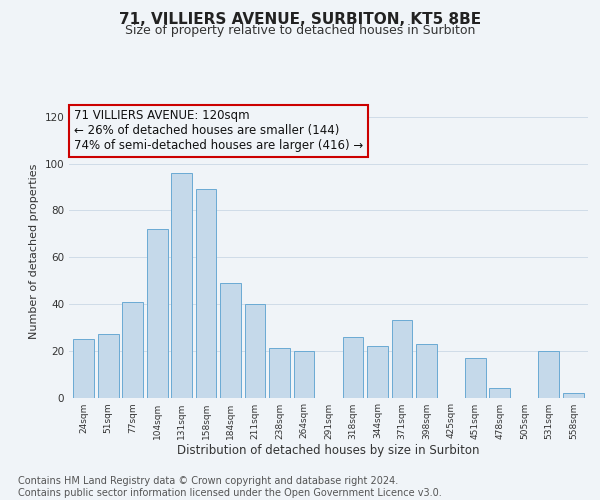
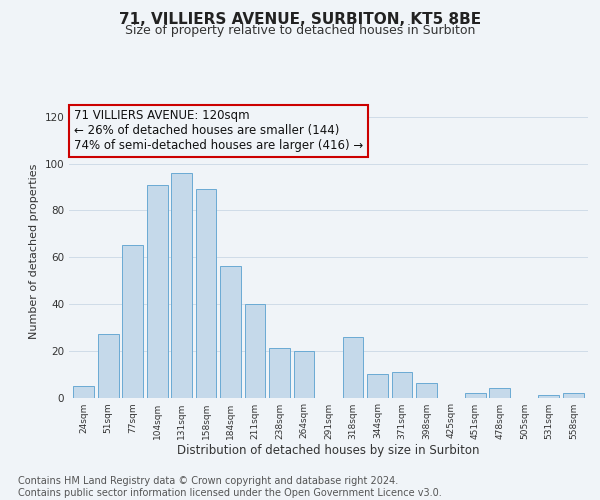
24sqm: 25 -> 5
77sqm: 41 -> 65
104sqm: 72 -> 91
184sqm: 49 -> 56
344sqm: 22 -> 10
371sqm: 33 -> 11
398sqm: 23 -> 6
451sqm: 17 -> 2
531sqm: 20 -> 1
